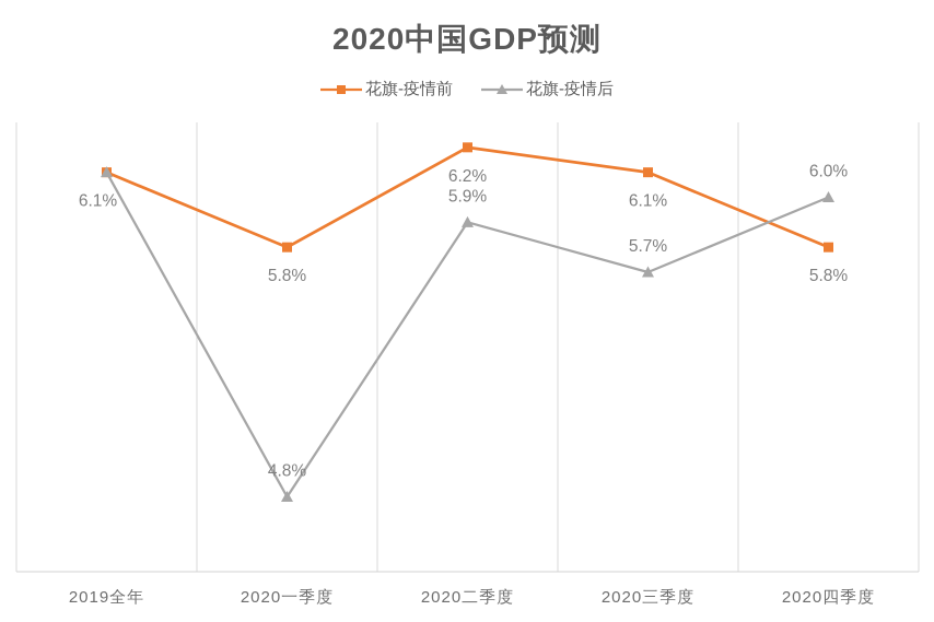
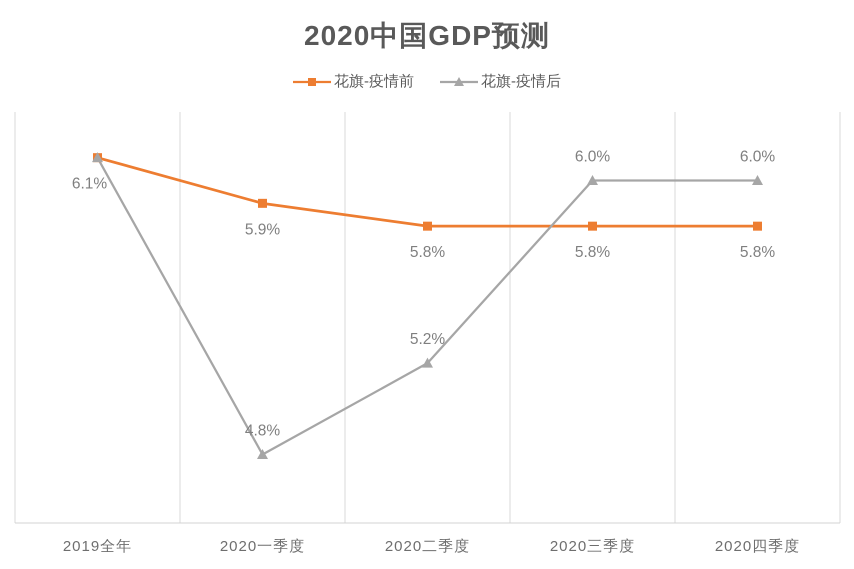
花旗-疫情前/2020一季度: 5.8% -> 5.9%
花旗-疫情前/2020二季度: 6.2% -> 5.8%
花旗-疫情后/2020二季度: 5.9% -> 5.2%
花旗-疫情前/2020三季度: 6.1% -> 5.8%
花旗-疫情后/2020三季度: 5.7% -> 6.0%
